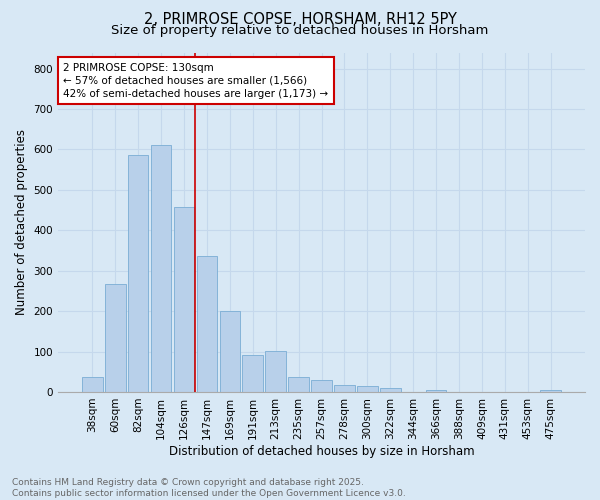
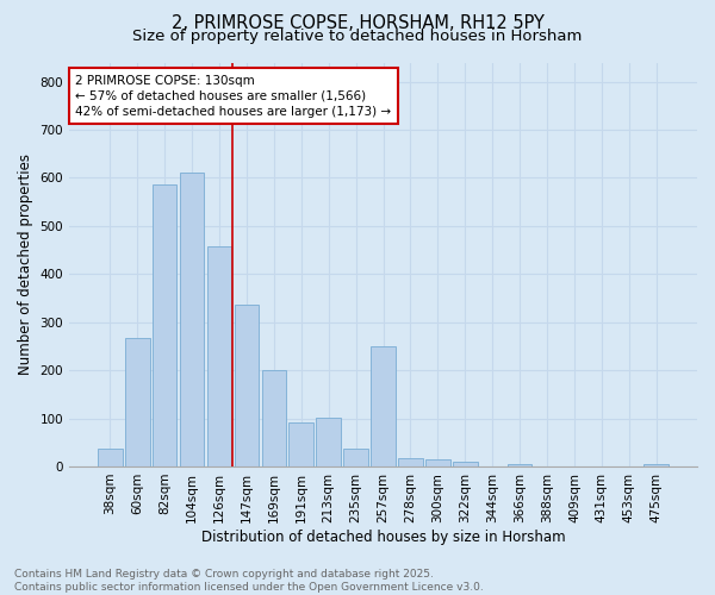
257sqm: 30 -> 250
